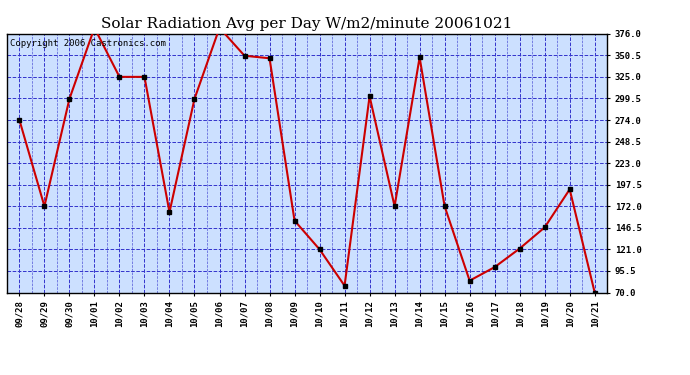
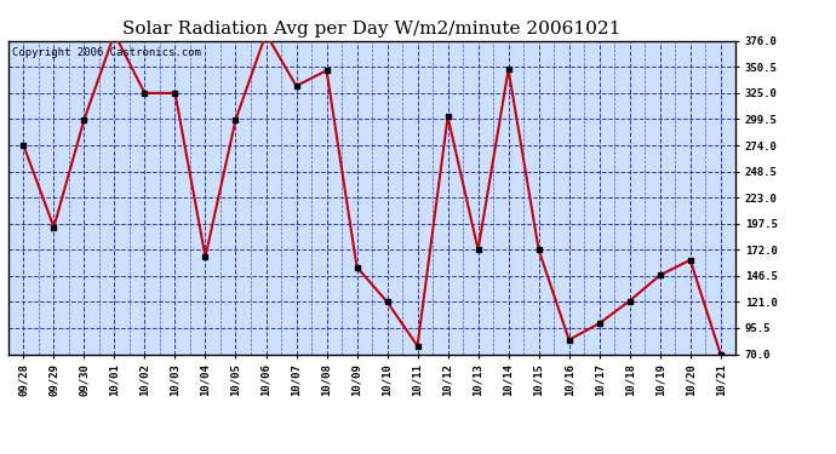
09/29: 172 -> 194
10/07: 350 -> 332
10/20: 192 -> 162
